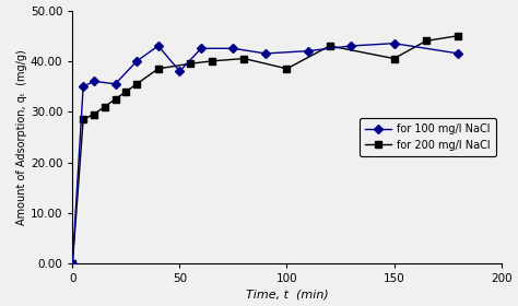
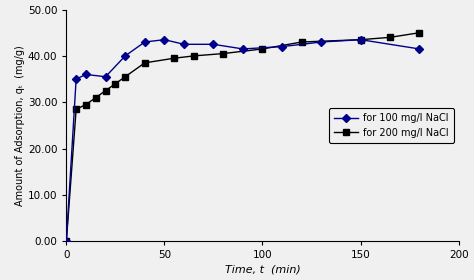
for 100 mg/l NaCl/50: 38.0 -> 43.5
for 200 mg/l NaCl/100: 38.5 -> 41.5
for 200 mg/l NaCl/150: 40.5 -> 43.5
